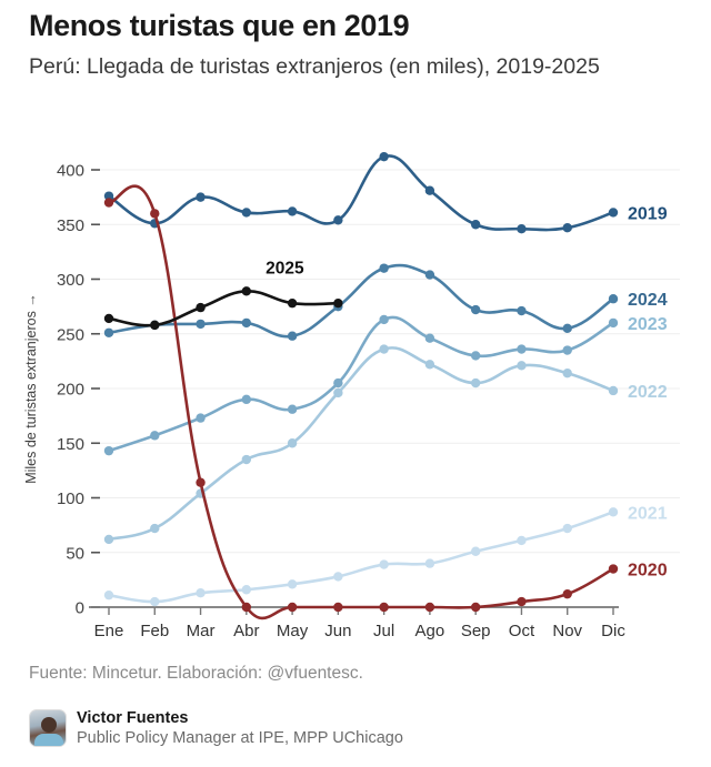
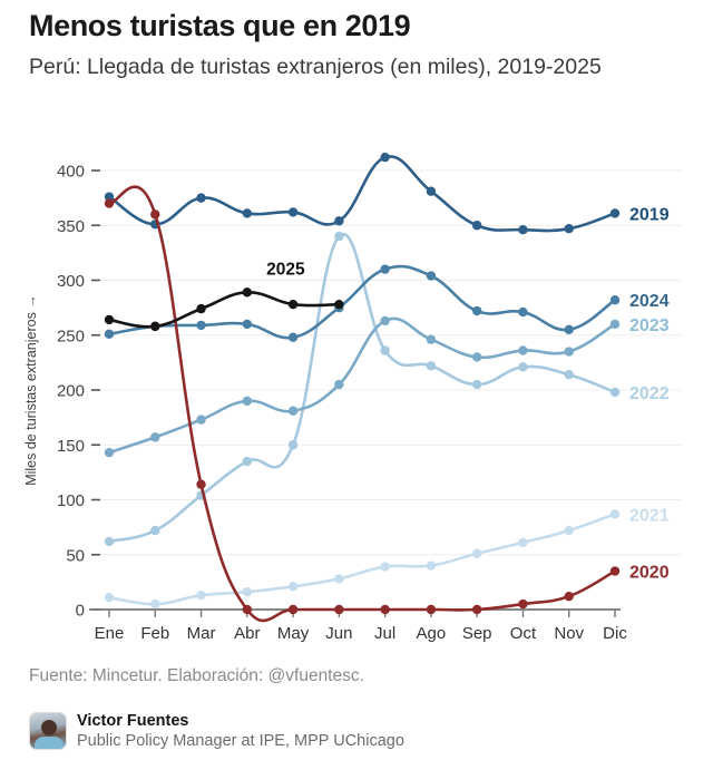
2022/Jun: 200 -> 340
